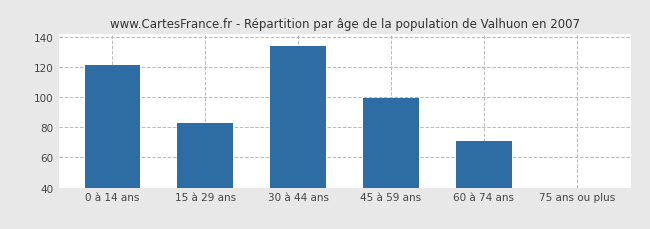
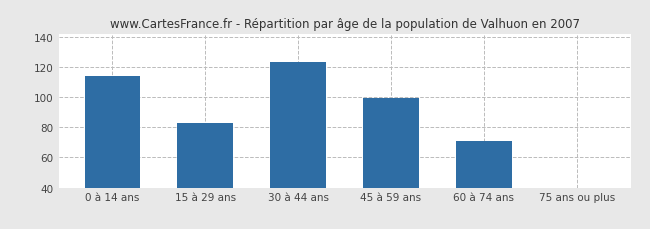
0 à 14 ans: 121 -> 114
30 à 44 ans: 134 -> 123
